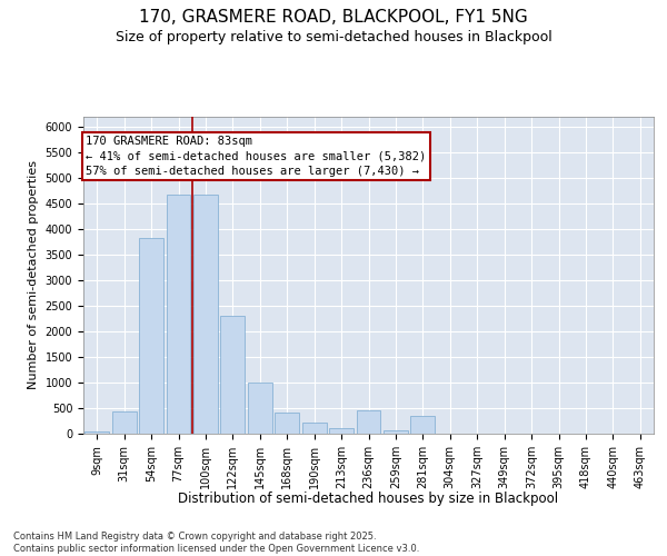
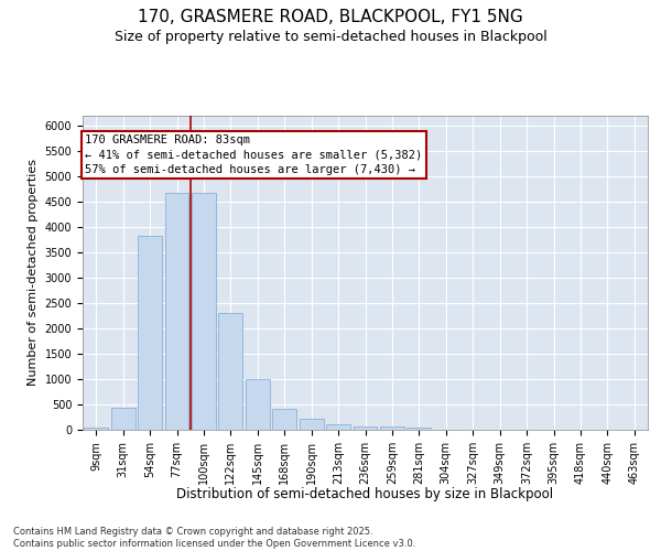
236sqm: 450 -> 70
281sqm: 350 -> 50
